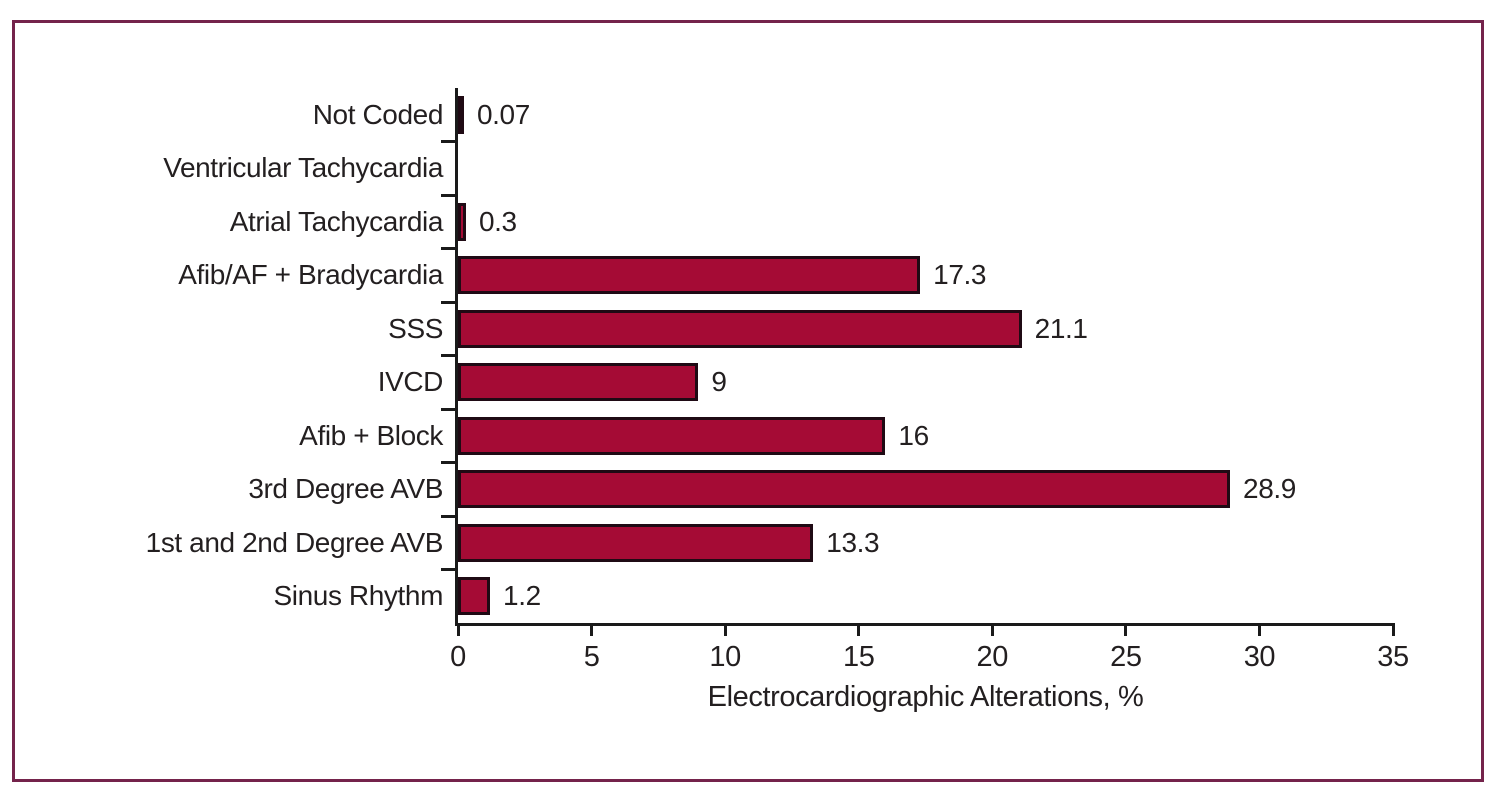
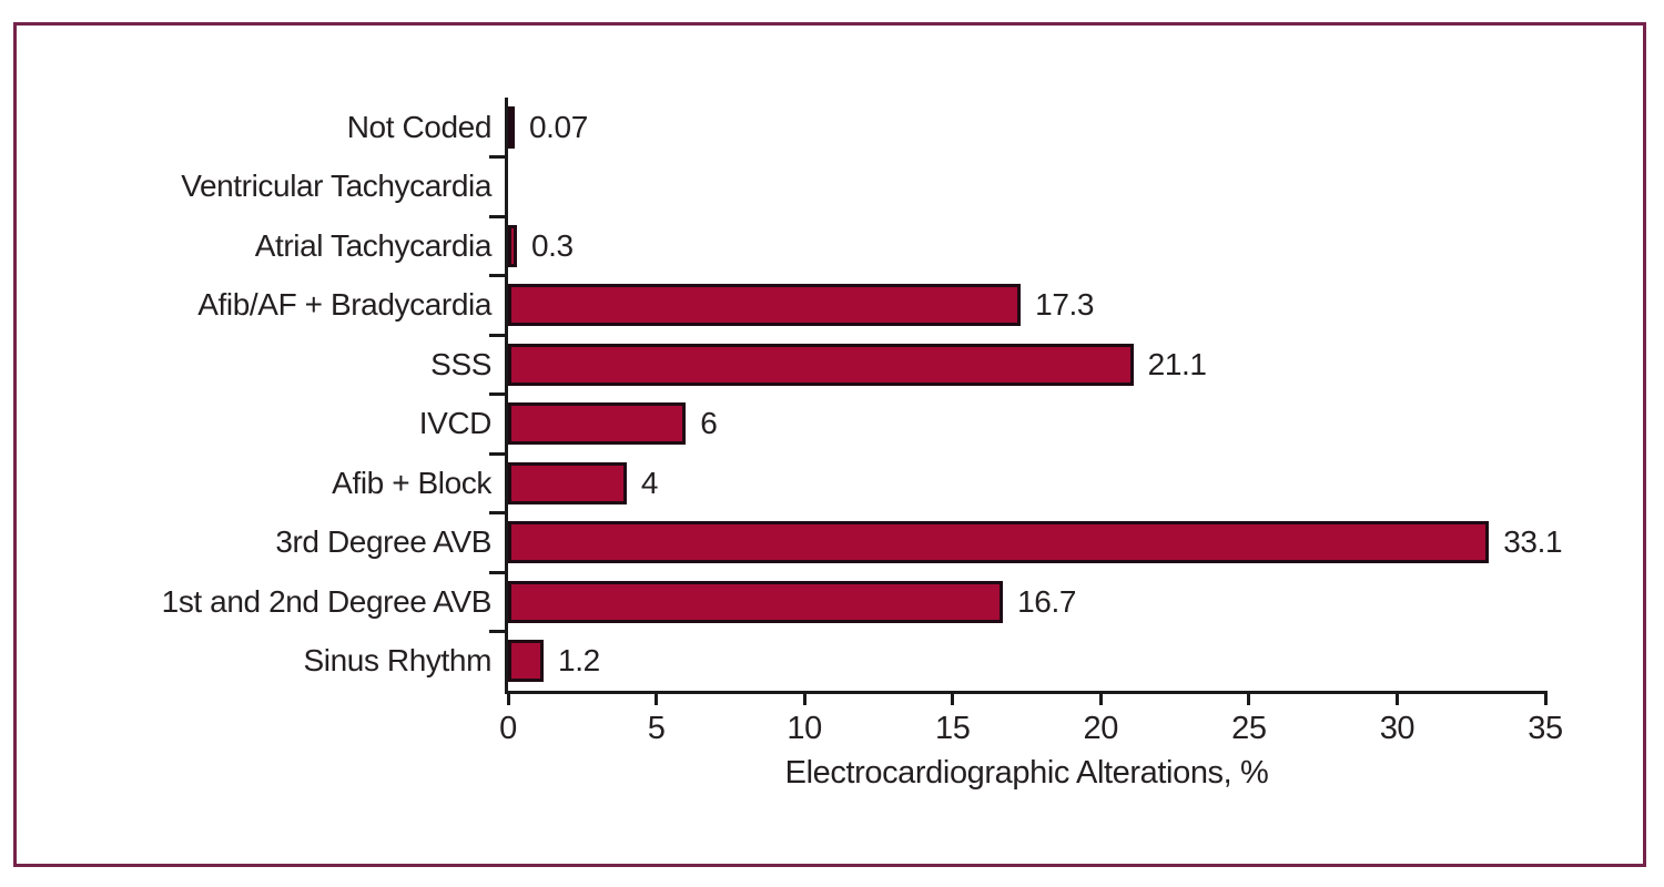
IVCD: 9 -> 6
Afib + Block: 16 -> 4
3rd Degree AVB: 28.9 -> 33.1
1st and 2nd Degree AVB: 13.3 -> 16.7
